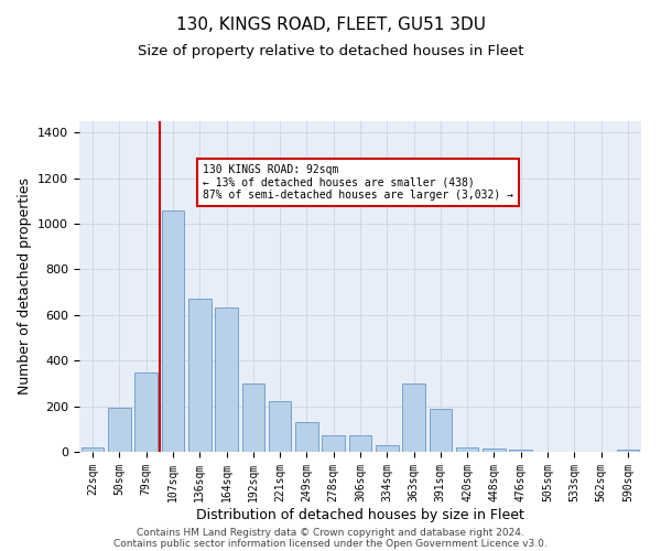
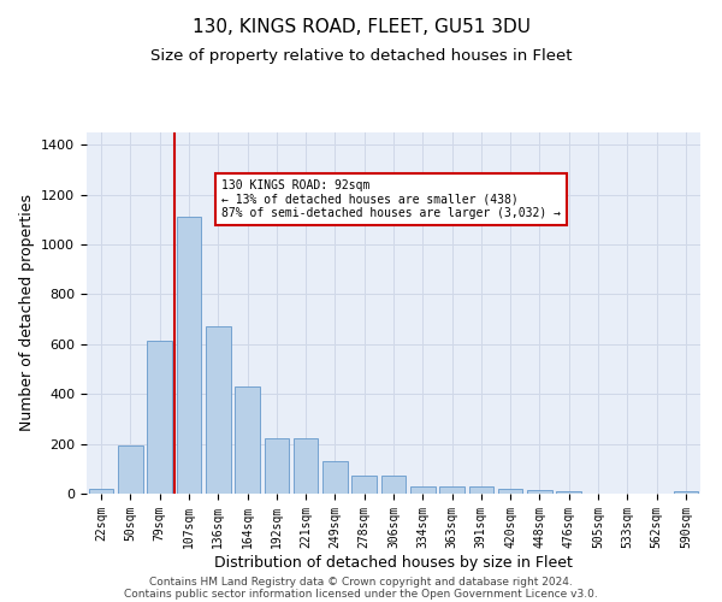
79sqm: 350 -> 615
107sqm: 1060 -> 1110
164sqm: 635 -> 430
192sqm: 300 -> 220
363sqm: 300 -> 30
391sqm: 190 -> 28
